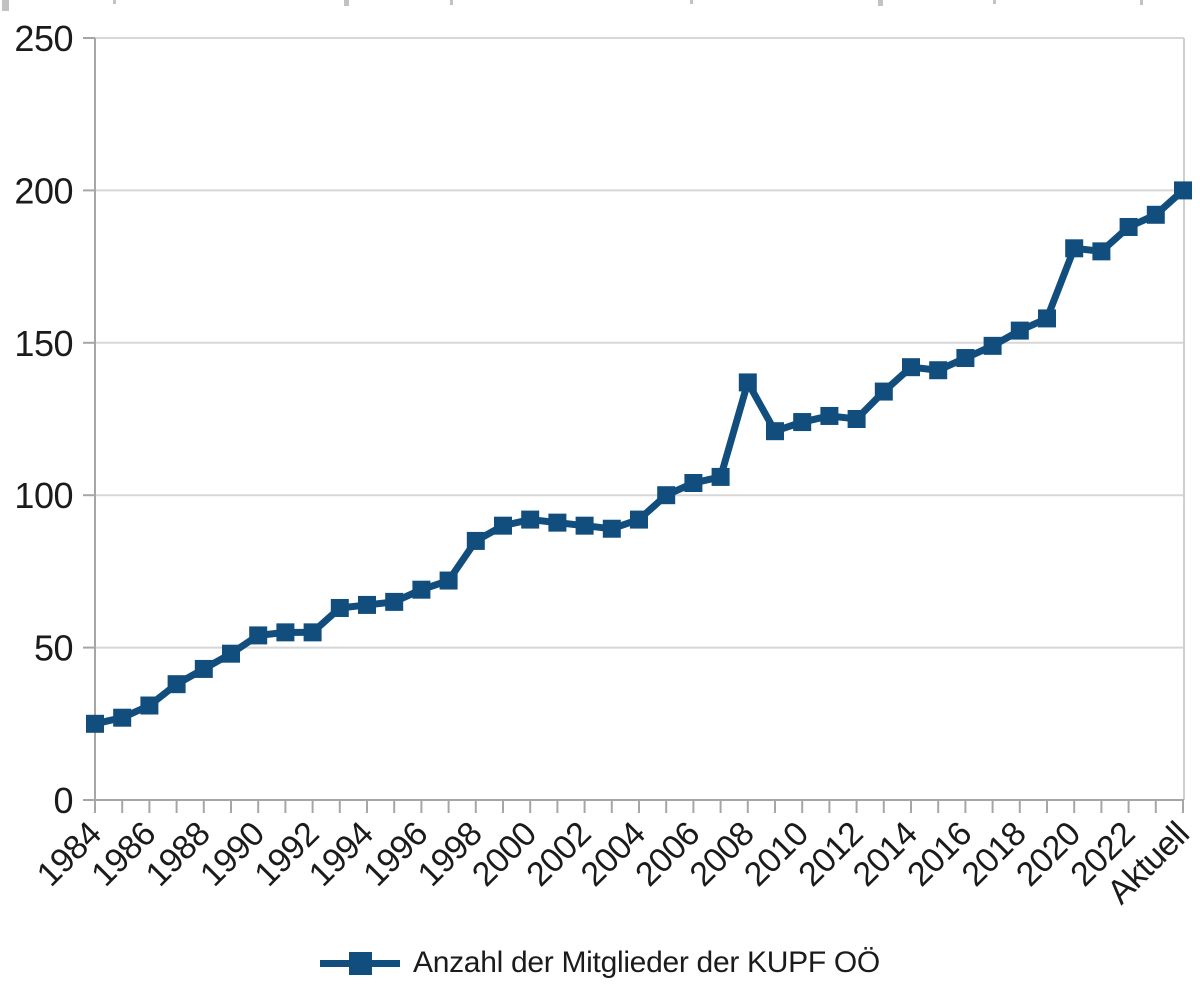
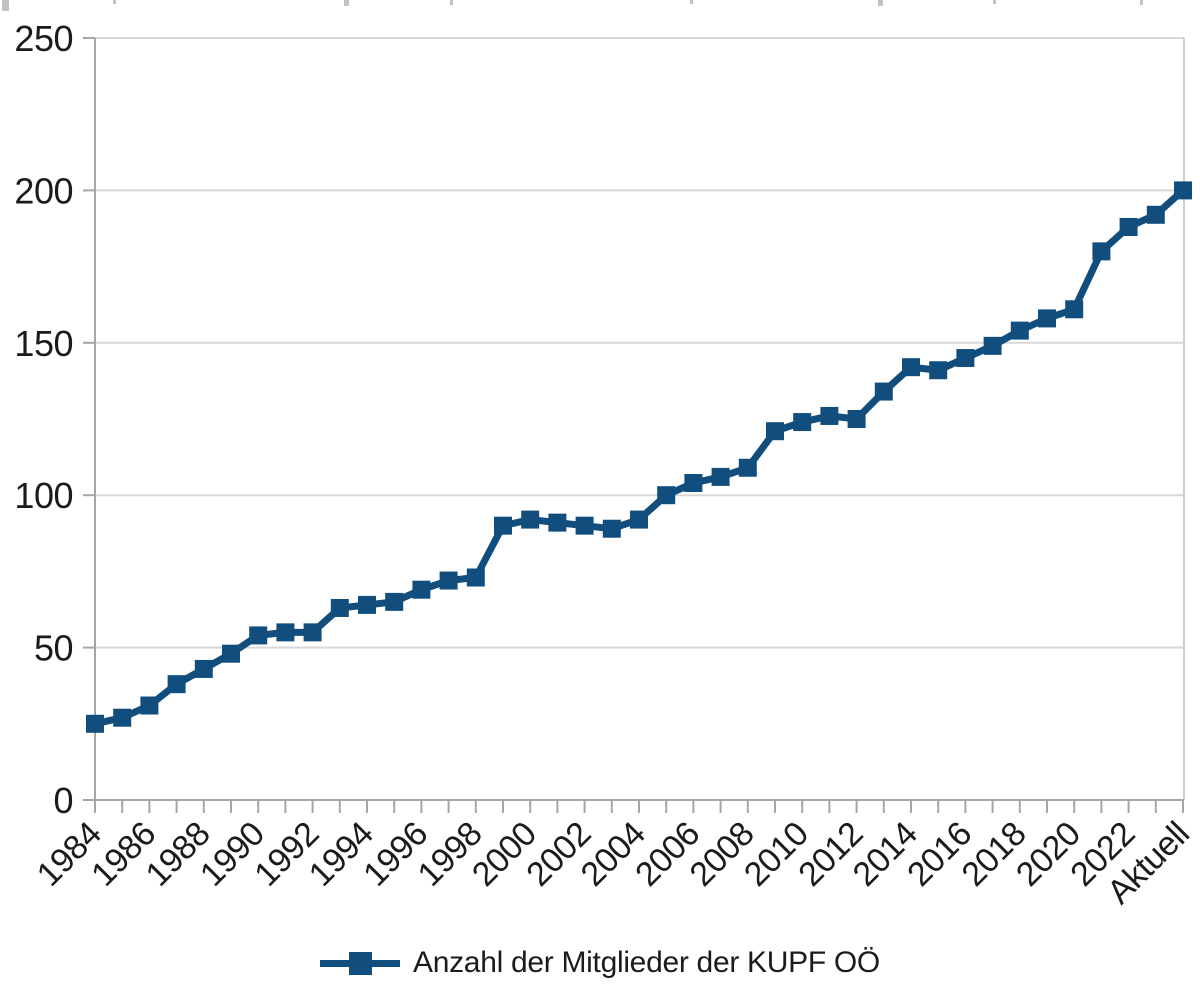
1998: 85 -> 73
2008: 137 -> 109
2020: 181 -> 161
